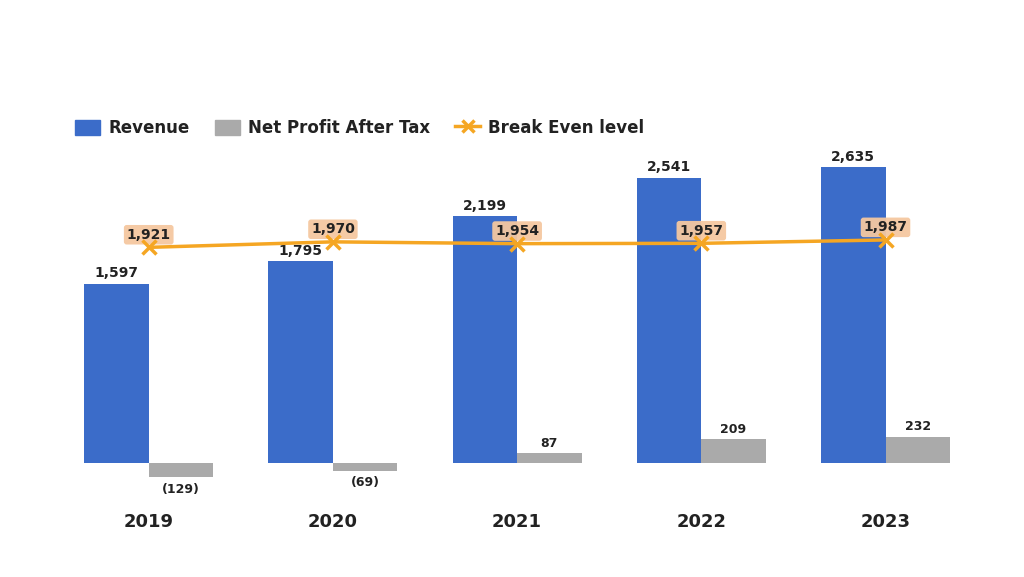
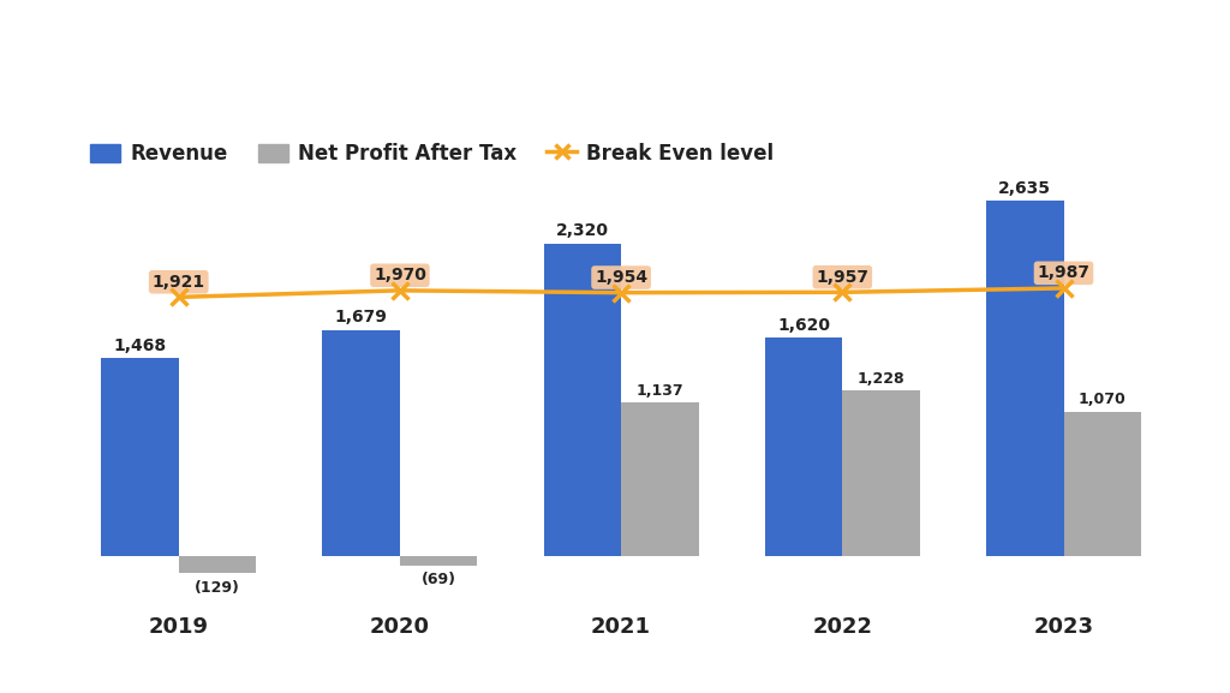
Revenue/2019: 1,597 -> 1,468
Revenue/2020: 1,795 -> 1,679
Revenue/2021: 2,199 -> 2,320
Net Profit After Tax/2021: 87 -> 1,137
Revenue/2022: 2,541 -> 1,620
Net Profit After Tax/2022: 209 -> 1,228
Net Profit After Tax/2023: 232 -> 1,070
